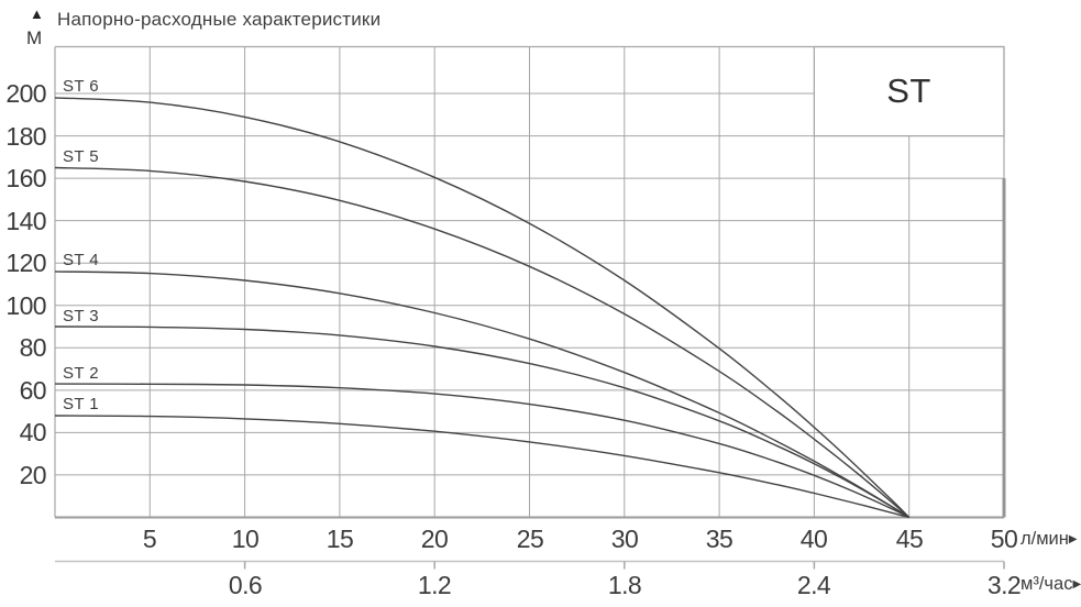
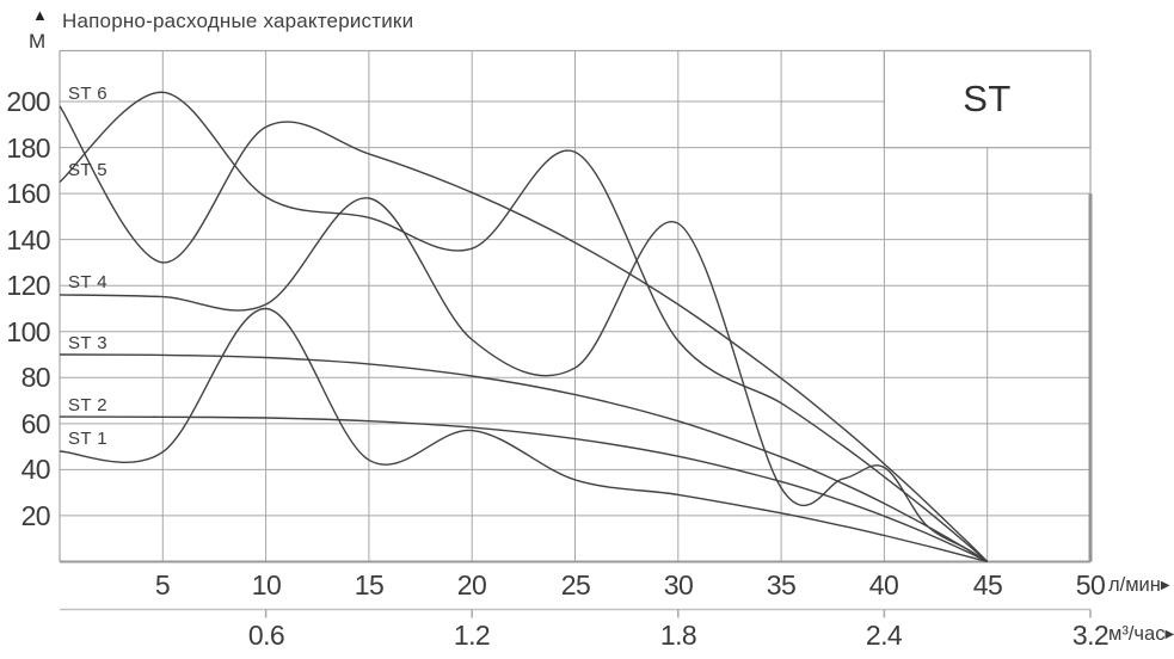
ST 6/5: 196 -> 130
ST 5/5: 164 -> 204
ST 1/10: 46 -> 110
ST 4/15: 106 -> 158
ST 1/20: 41 -> 57
ST 5/25: 118 -> 178
ST 4/30: 68 -> 147
ST 4/35: 49 -> 32
ST 4/40: 26 -> 41
